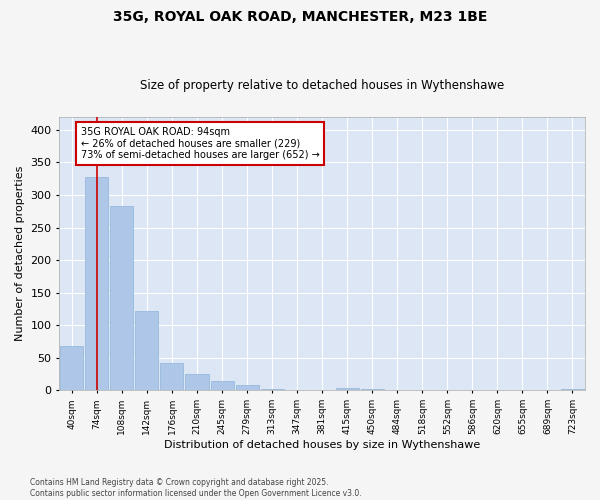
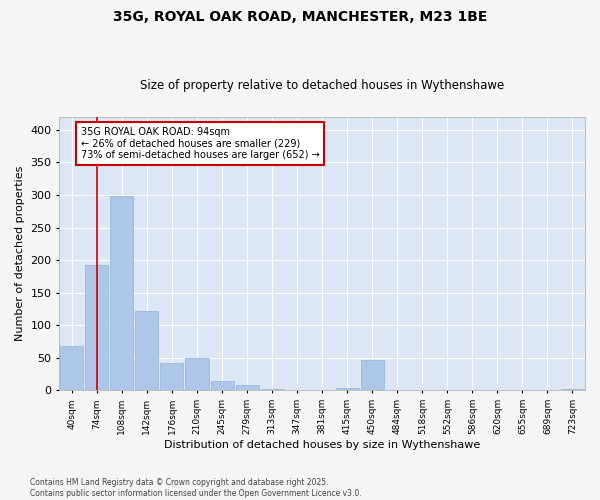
74sqm: 328 -> 192
108sqm: 283 -> 298
210sqm: 25 -> 50
450sqm: 2 -> 46
